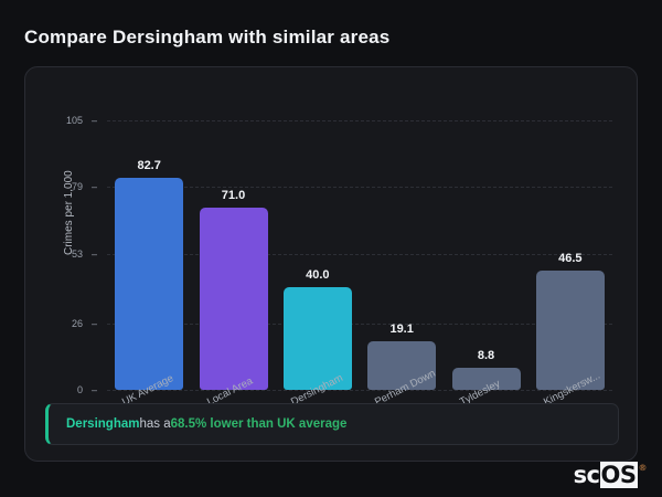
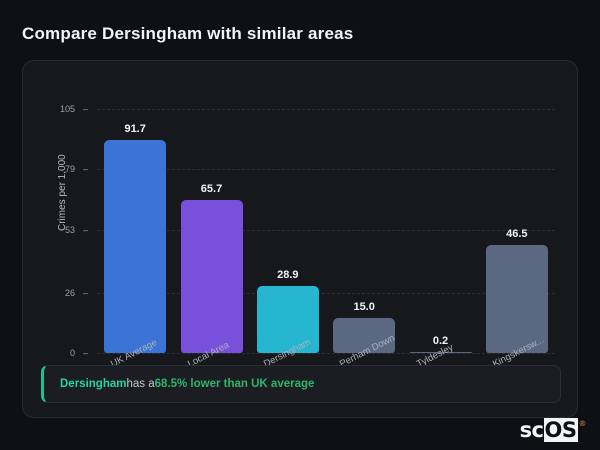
UK Average: 82.7 -> 91.7
Local Area: 71.0 -> 65.7
Dersingham: 40.0 -> 28.9
Perham Down: 19.1 -> 15.0
Tyldesley: 8.8 -> 0.2
